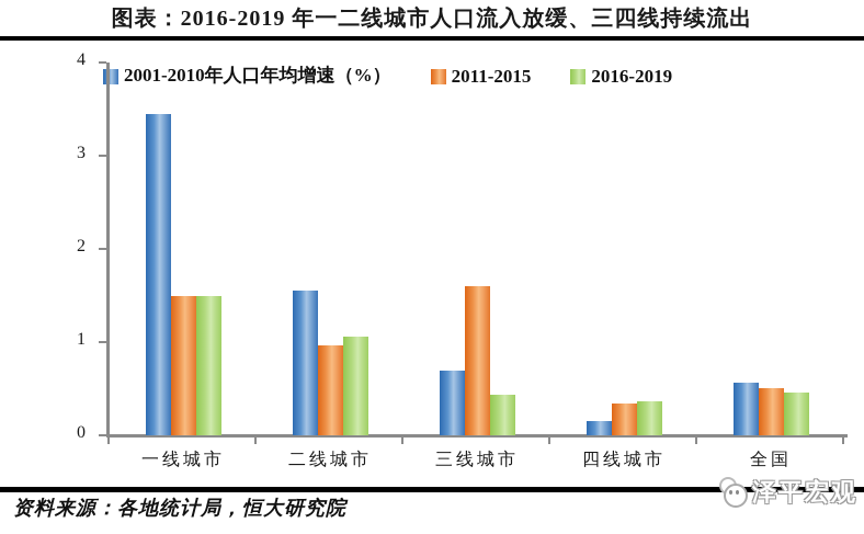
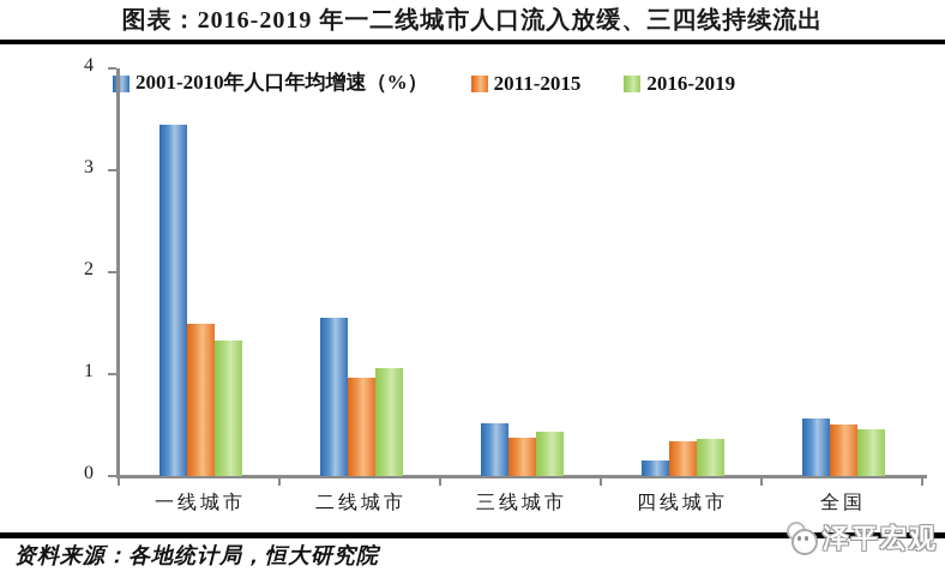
2016-2019/一线城市: 1.5 -> 1.3
2001-2010年人口年均增速（%）/三线城市: 0.7 -> 0.5
2011-2015/三线城市: 1.6 -> 0.4
